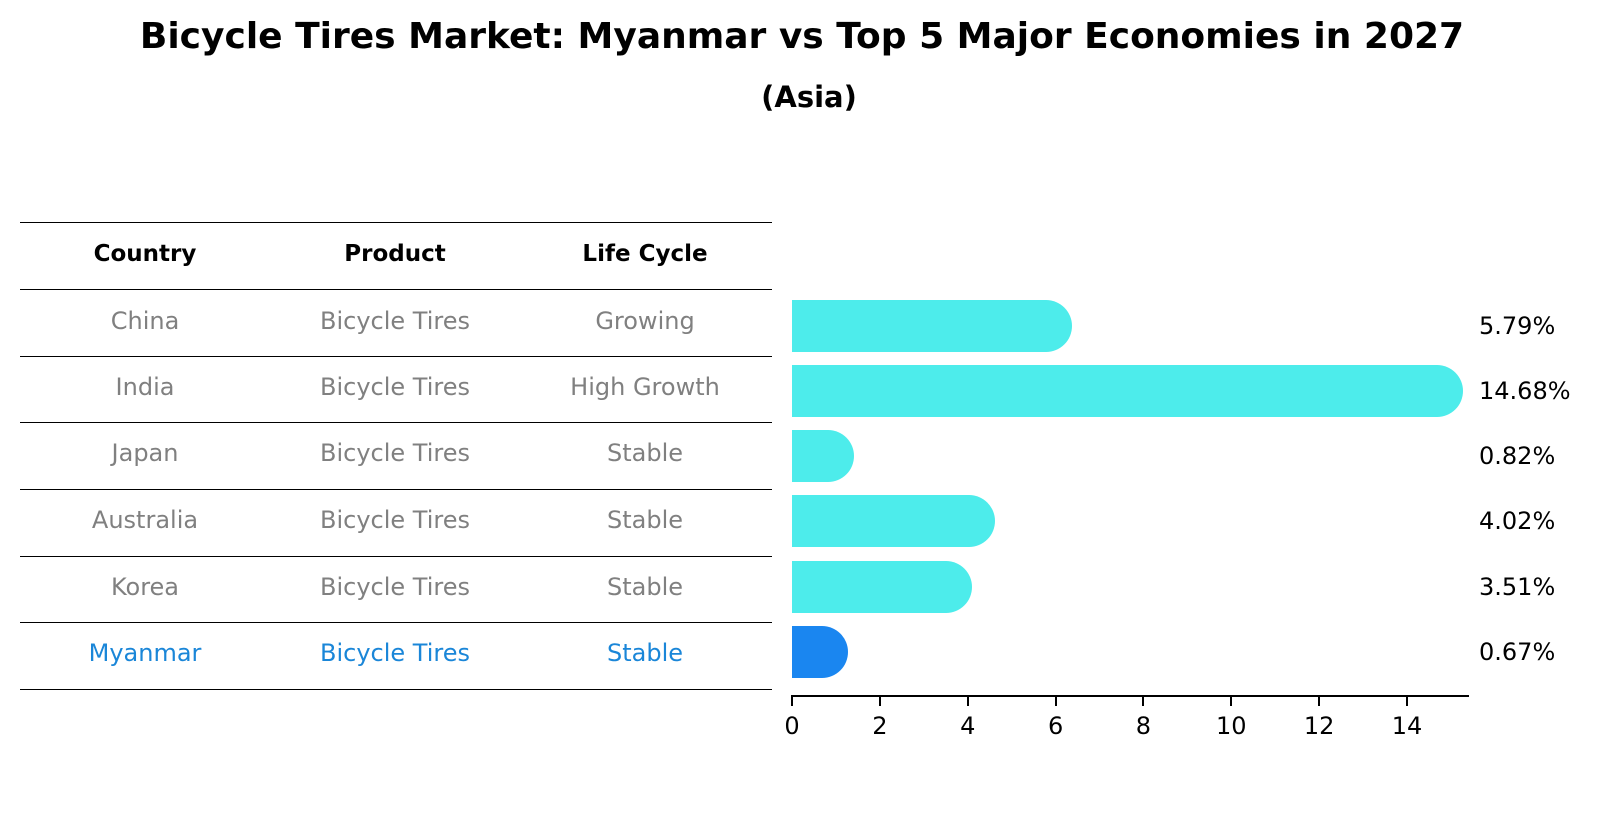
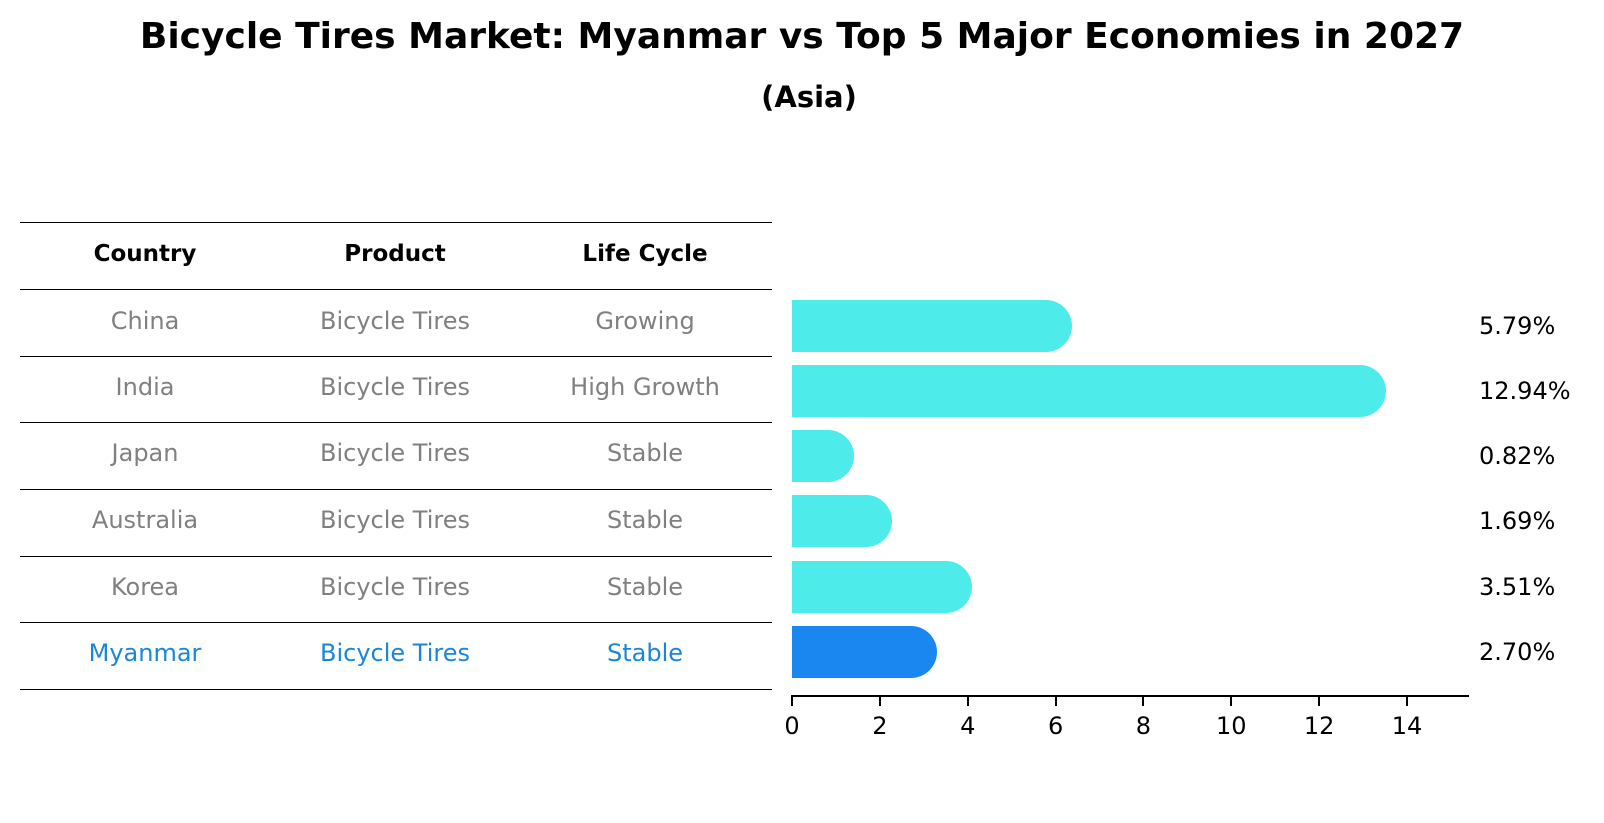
India: 14.68% -> 12.94%
Australia: 4.02% -> 1.69%
Myanmar: 0.67% -> 2.70%
